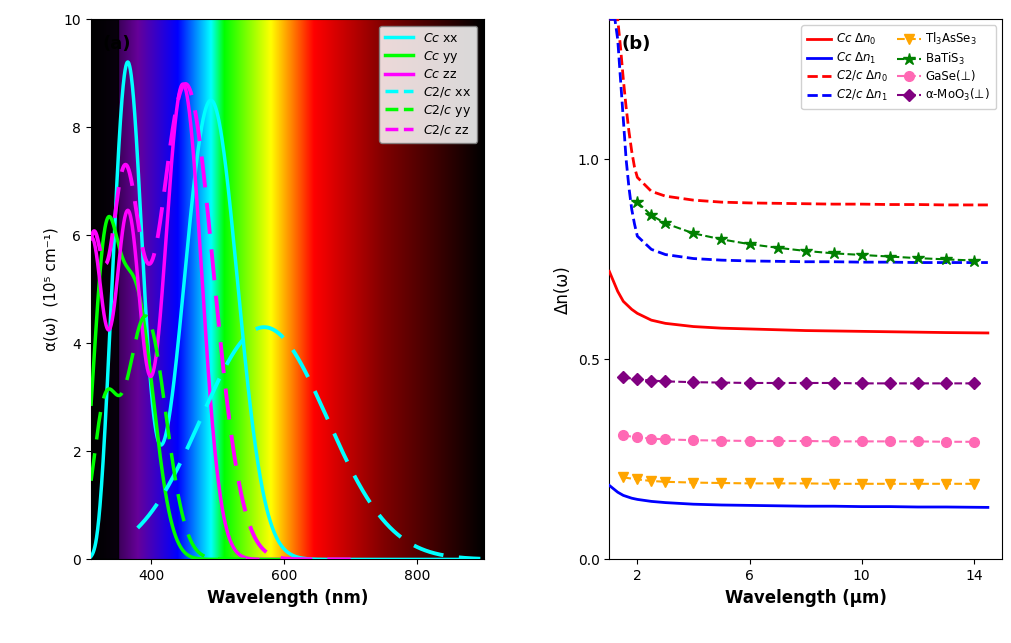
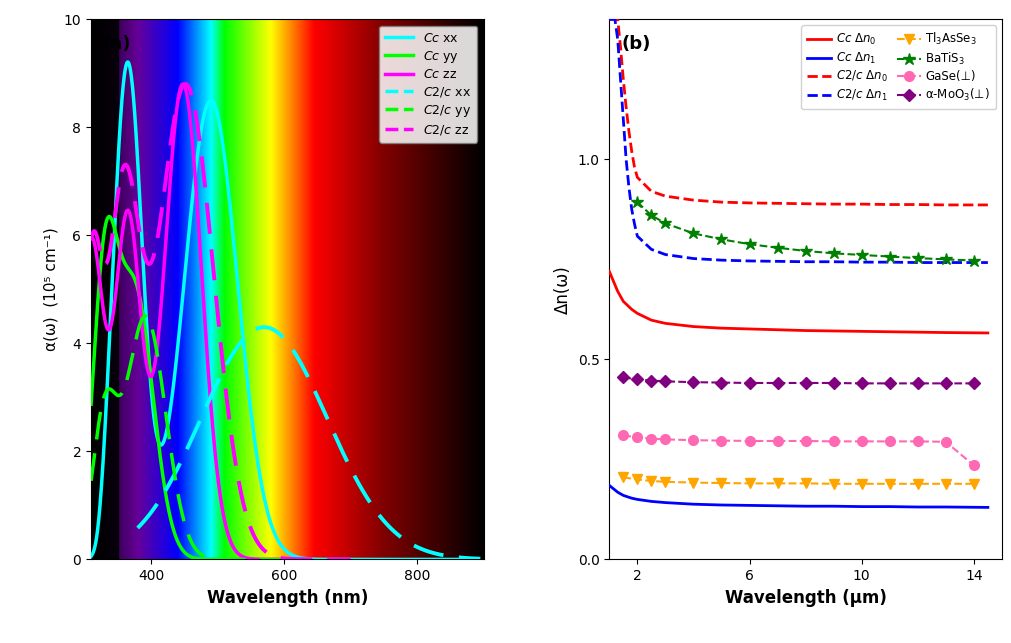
GaSe(⊥)/14: 0.294 -> 0.235
